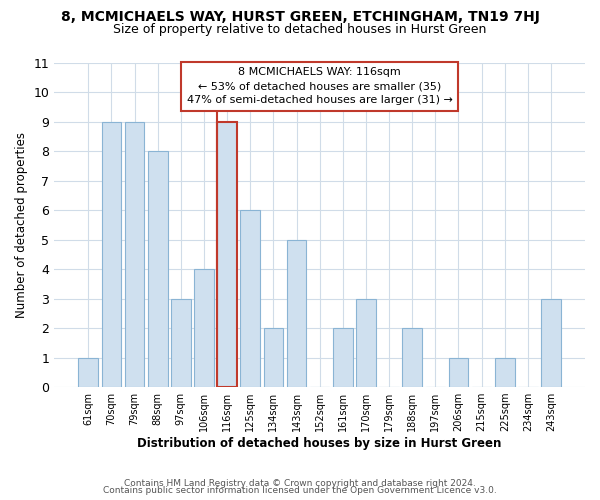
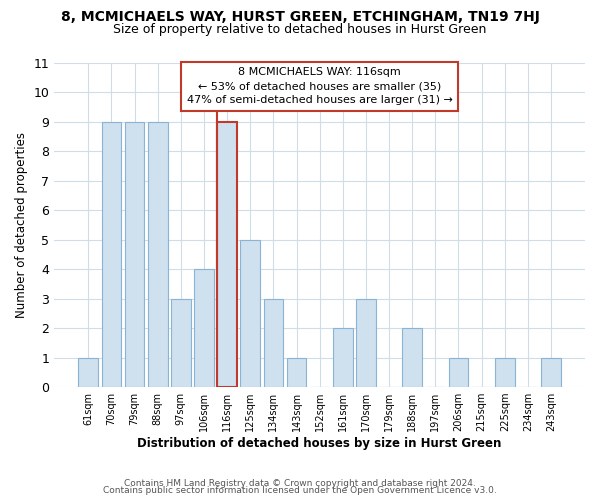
88sqm: 8 -> 9
125sqm: 6 -> 5
134sqm: 2 -> 3
143sqm: 5 -> 1
243sqm: 3 -> 1
